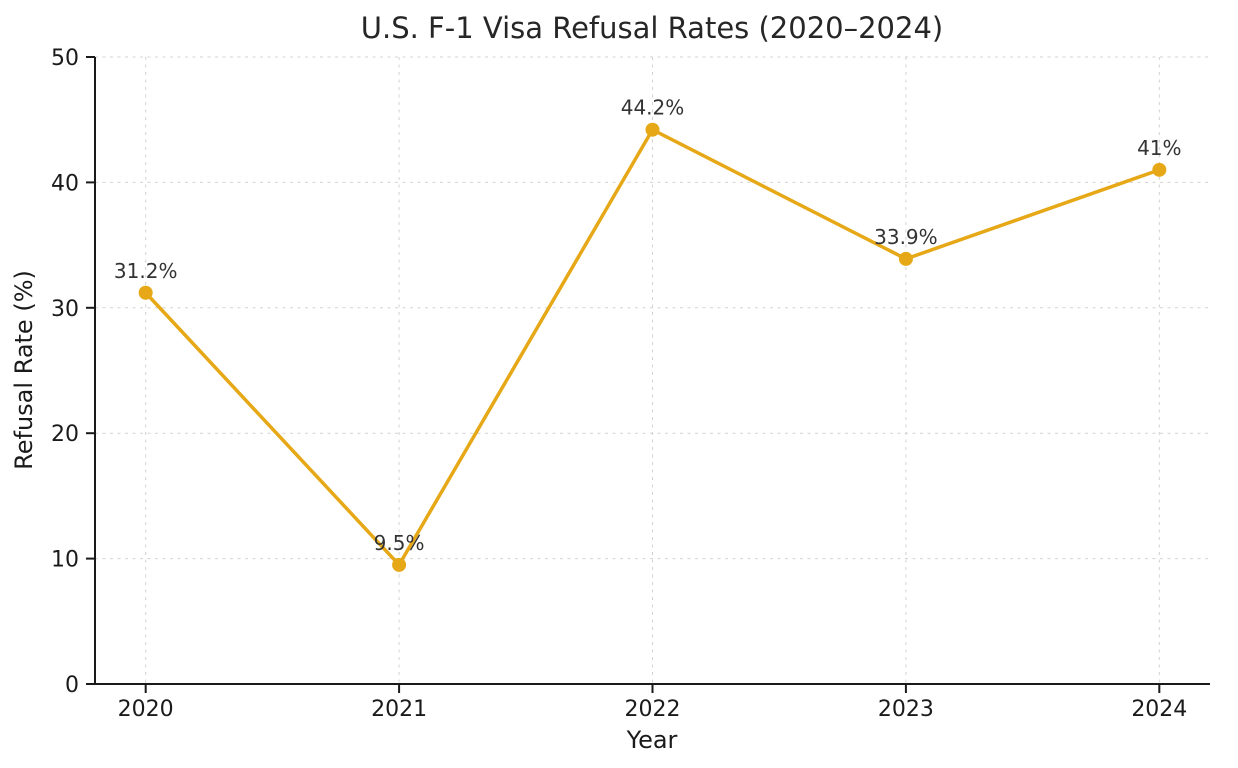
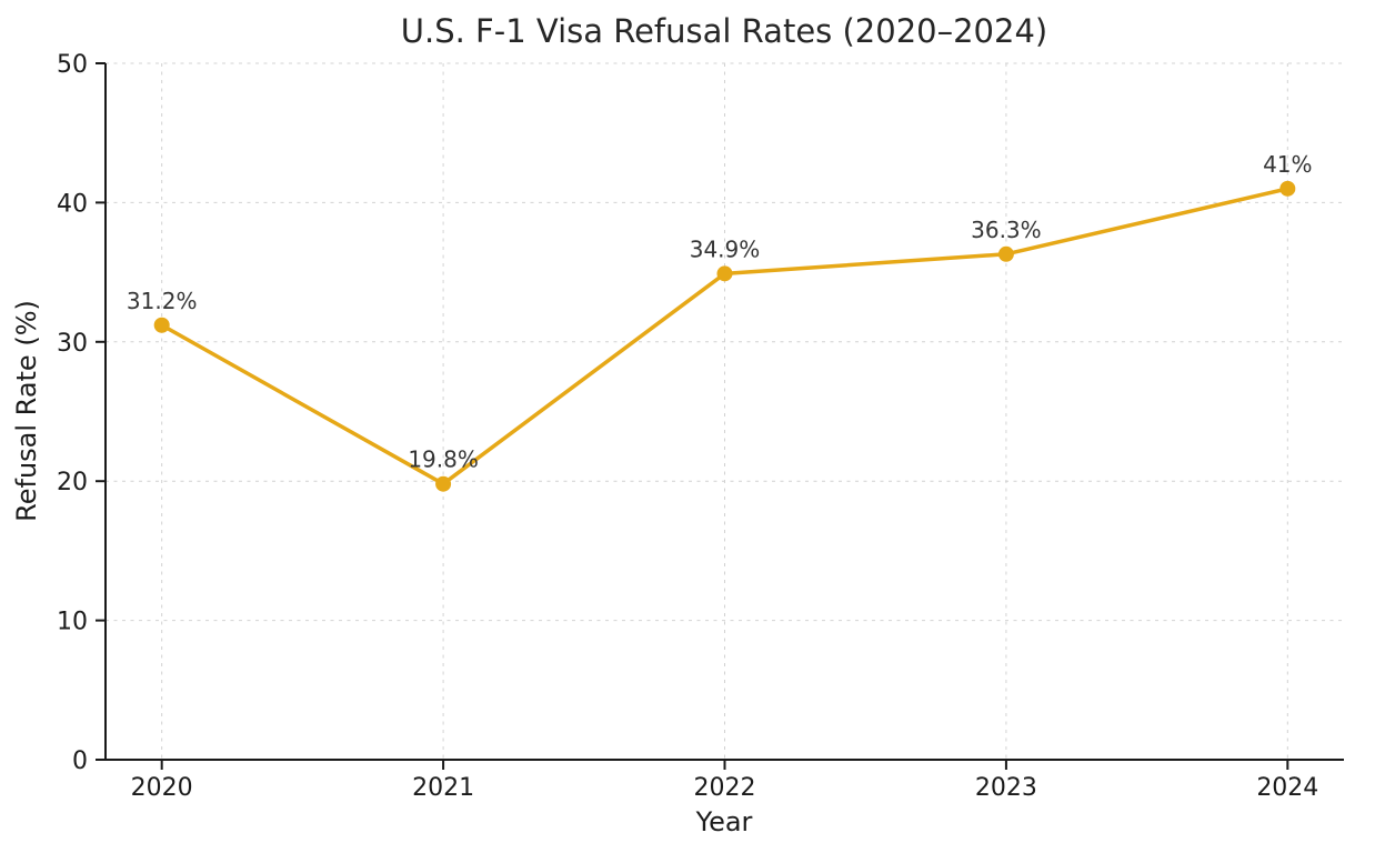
2021: 9.5% -> 19.8%
2022: 44.2% -> 34.9%
2023: 33.9% -> 36.3%
